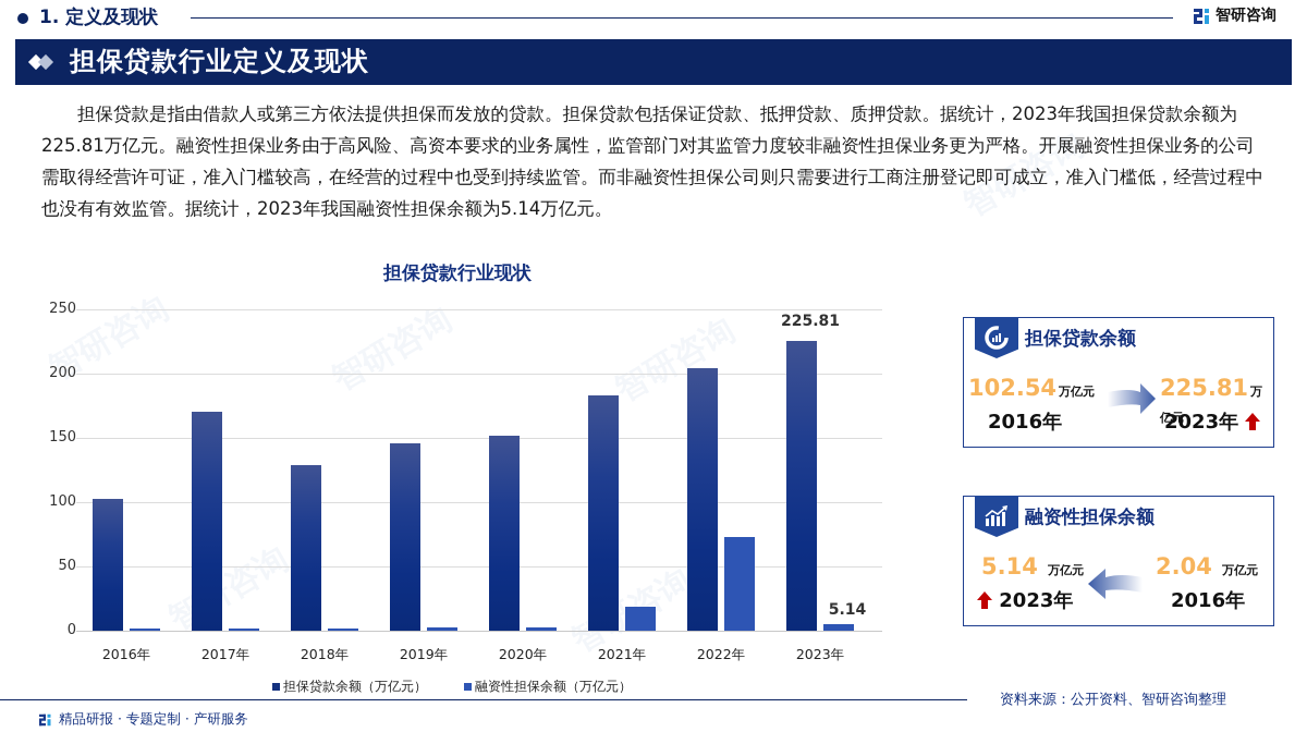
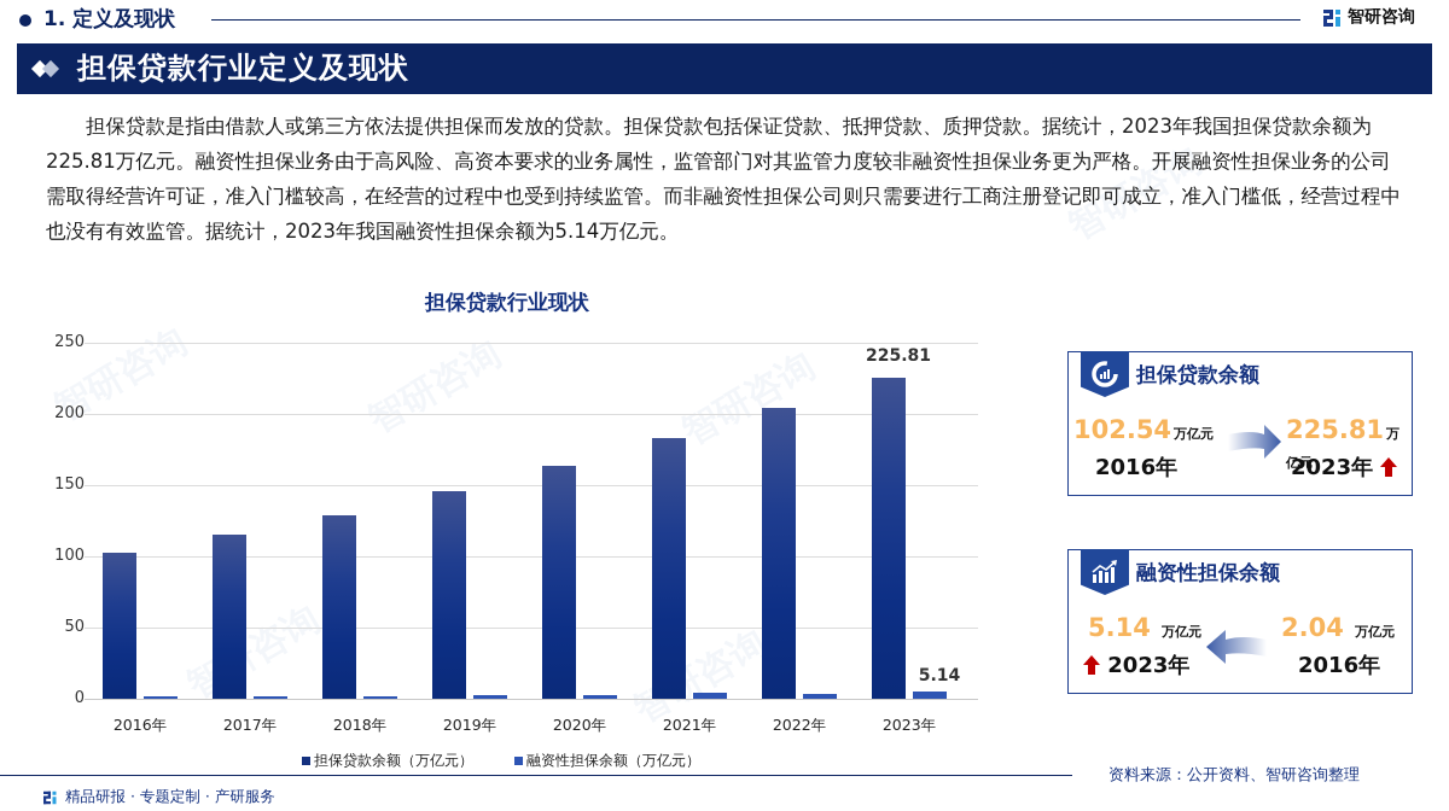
担保贷款余额（万亿元）/2017年: 170 -> 115
担保贷款余额（万亿元）/2020年: 152 -> 164
融资性担保余额（万亿元）/2021年: 19 -> 4
融资性担保余额（万亿元）/2022年: 73 -> 4
